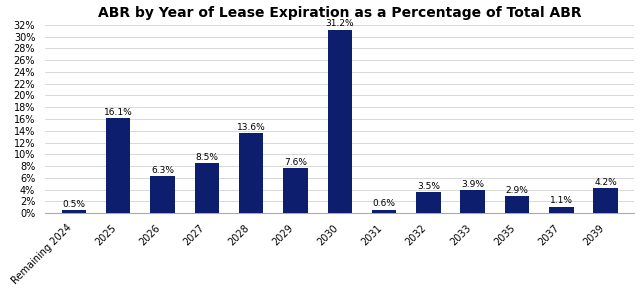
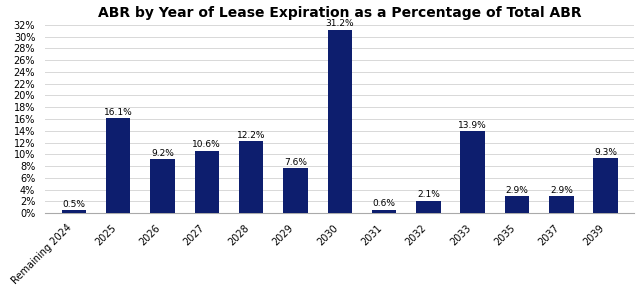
2026: 6.3% -> 9.2%
2027: 8.5% -> 10.6%
2028: 13.6% -> 12.2%
2032: 3.5% -> 2.1%
2033: 3.9% -> 13.9%
2037: 1.1% -> 2.9%
2039: 4.2% -> 9.3%
